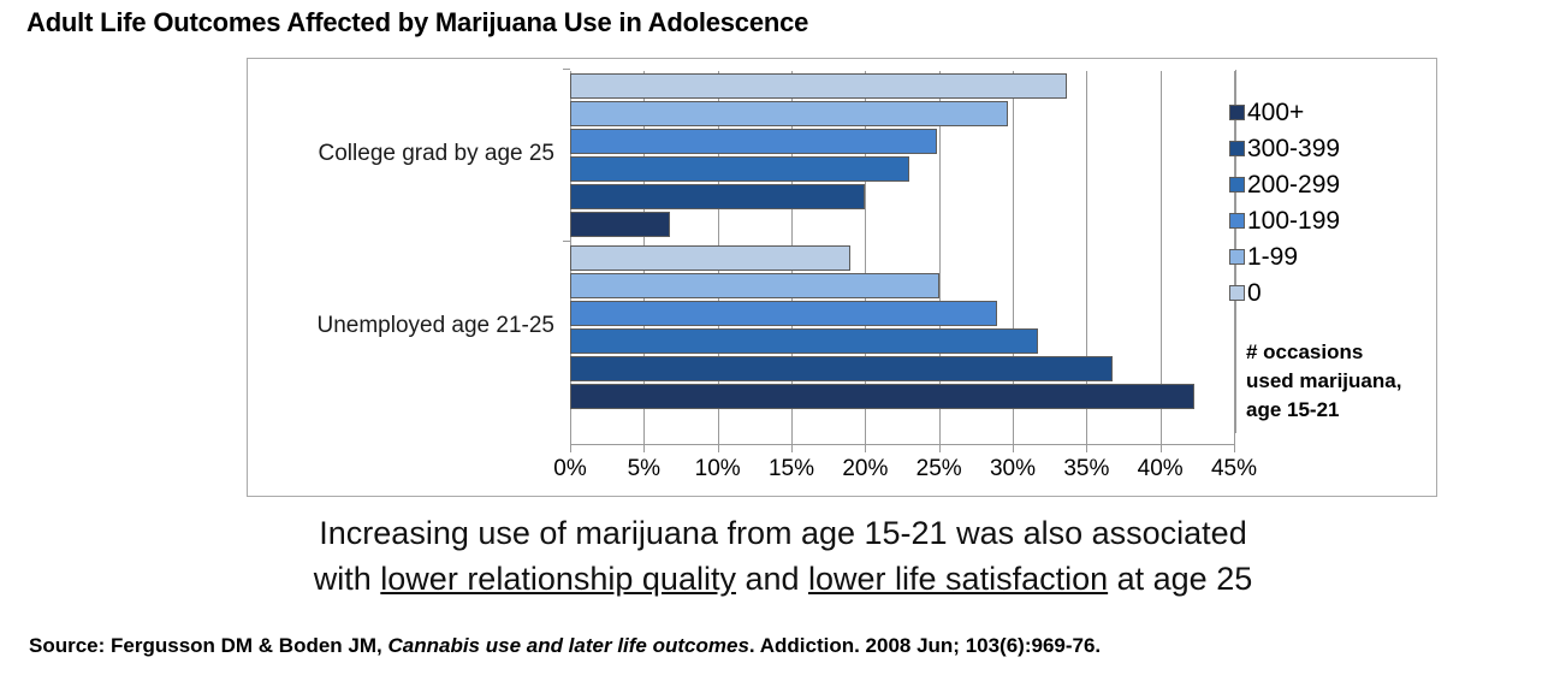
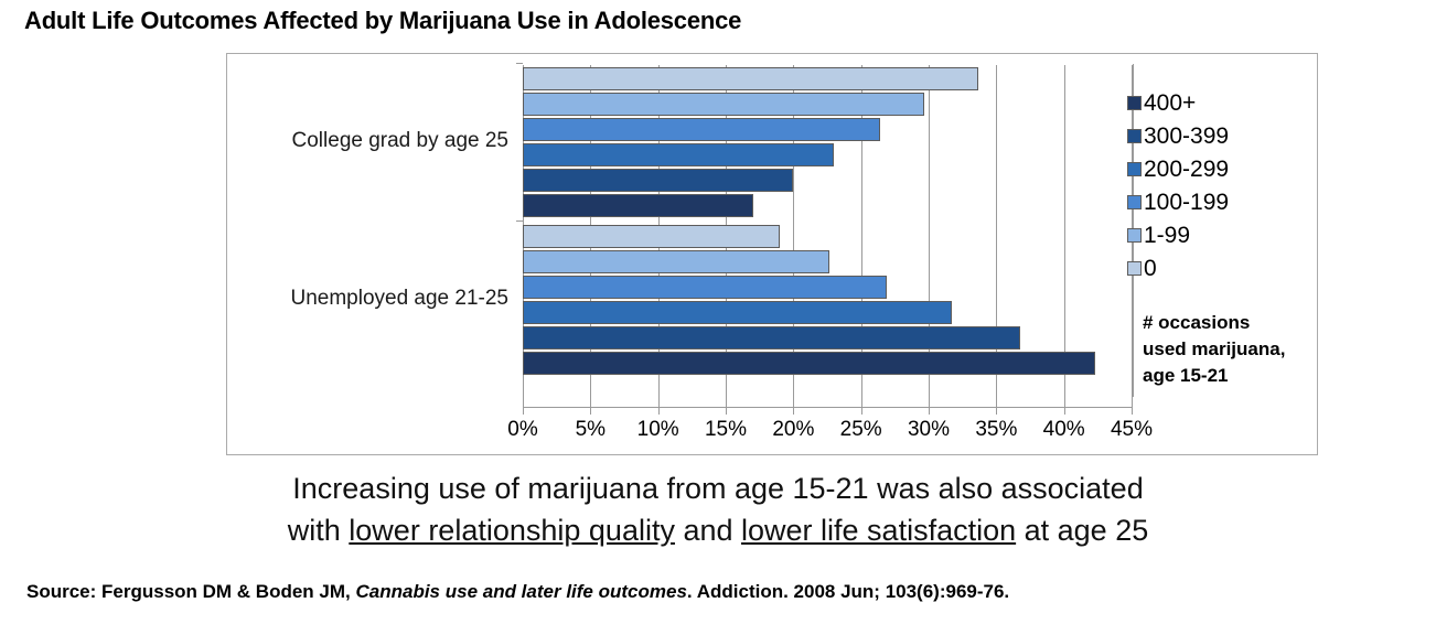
400+/College grad by age 25: 6.8% -> 17.0%
100-199/College grad by age 25: 24.9% -> 26.4%
100-199/Unemployed age 21-25: 28.9% -> 26.9%
1-99/Unemployed age 21-25: 25.0% -> 22.7%
